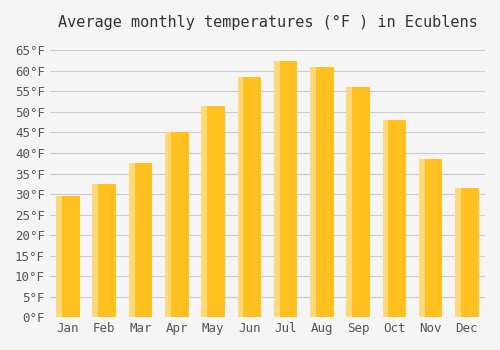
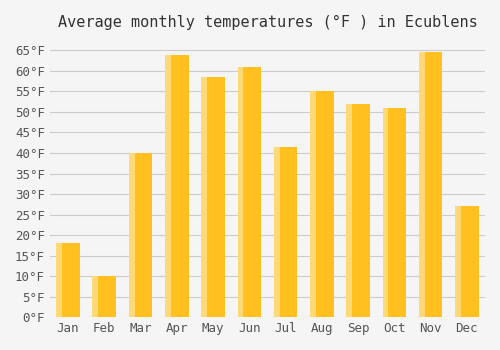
Jan: 29.5°F -> 18.0°F
Feb: 32.5°F -> 10.0°F
Mar: 37.5°F -> 40.0°F
Apr: 45.0°F -> 64.0°F
May: 51.5°F -> 58.5°F
Jun: 58.5°F -> 61.0°F
Jul: 62.5°F -> 41.5°F
Aug: 61.0°F -> 55.0°F
Sep: 56.0°F -> 52.0°F
Oct: 48.0°F -> 51.0°F
Nov: 38.5°F -> 64.5°F
Dec: 31.5°F -> 27.0°F
